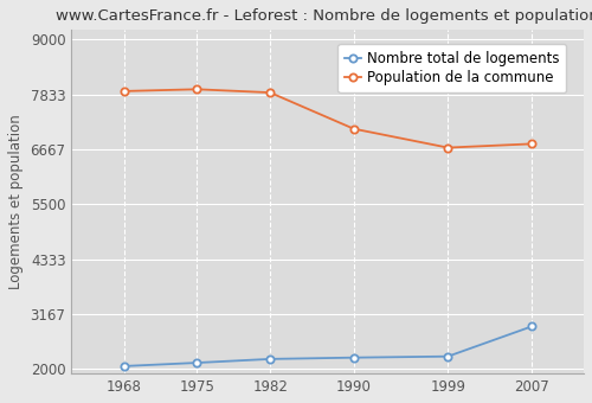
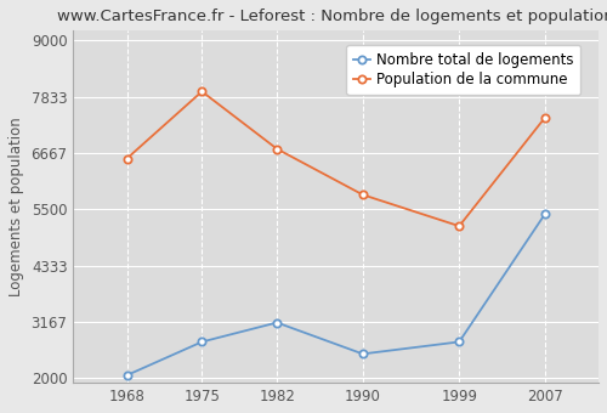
Population de la commune/1968: 7900 -> 6550
Nombre total de logements/1975: 2130 -> 2750
Nombre total de logements/1982: 2210 -> 3150
Population de la commune/1982: 7870 -> 6750
Nombre total de logements/1990: 2240 -> 2500
Population de la commune/1990: 7100 -> 5800
Nombre total de logements/1999: 2260 -> 2750
Population de la commune/1999: 6700 -> 5150
Nombre total de logements/2007: 2900 -> 5400
Population de la commune/2007: 6780 -> 7400
